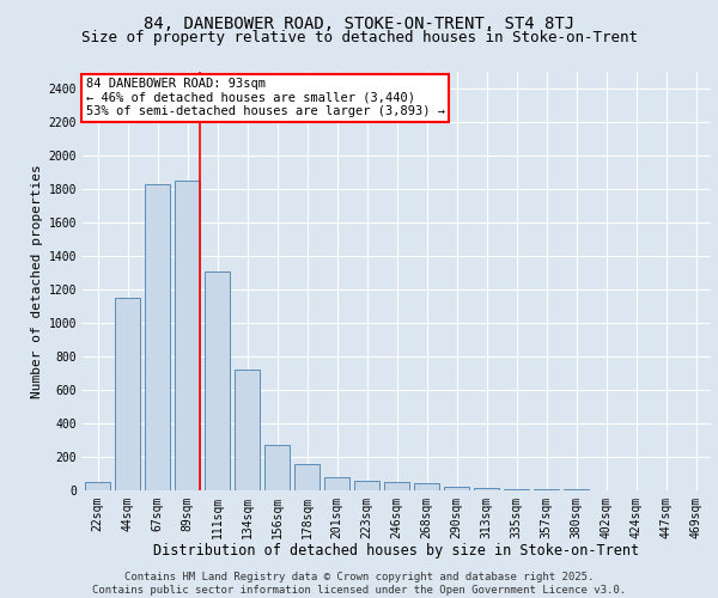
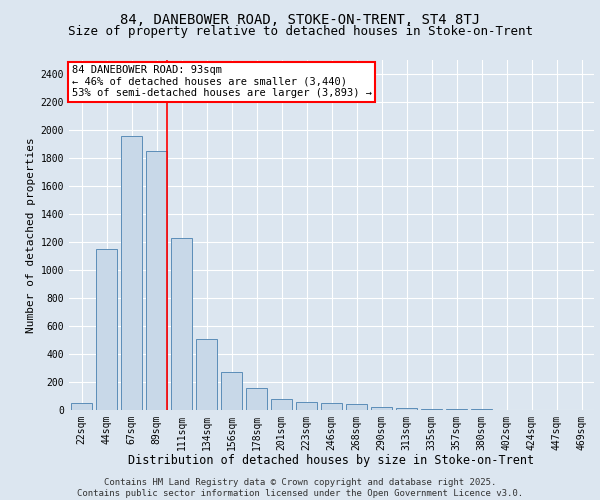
67sqm: 1830 -> 1960
111sqm: 1310 -> 1230
134sqm: 720 -> 510
